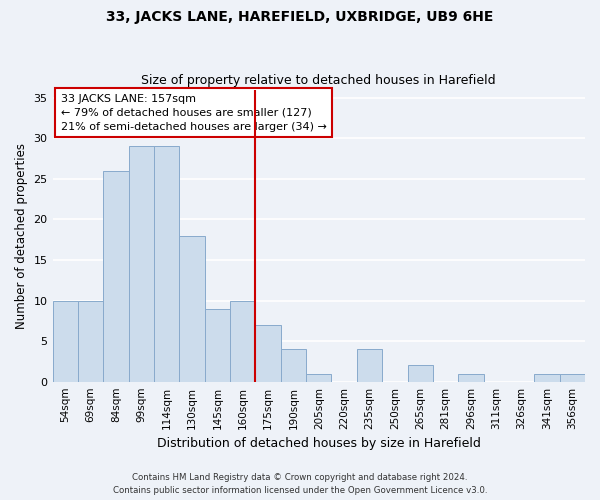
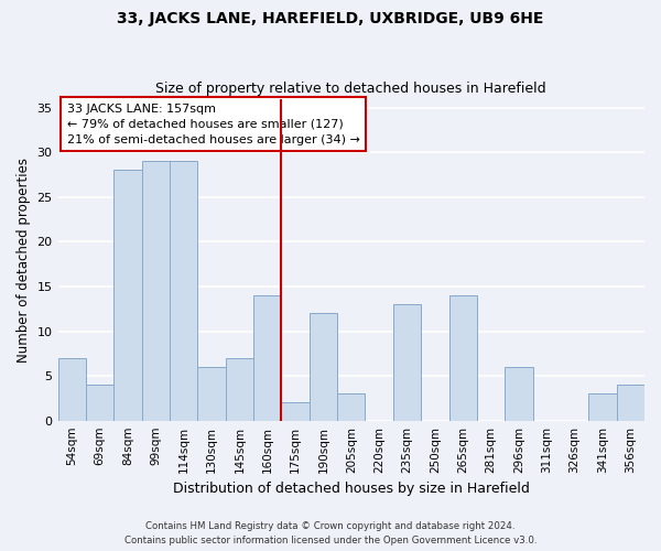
54sqm: 10 -> 7
69sqm: 10 -> 4
84sqm: 26 -> 28
130sqm: 18 -> 6
145sqm: 9 -> 7
160sqm: 10 -> 14
175sqm: 7 -> 2
190sqm: 4 -> 12
205sqm: 1 -> 3
235sqm: 4 -> 13
265sqm: 2 -> 14
296sqm: 1 -> 6
341sqm: 1 -> 3
356sqm: 1 -> 4
